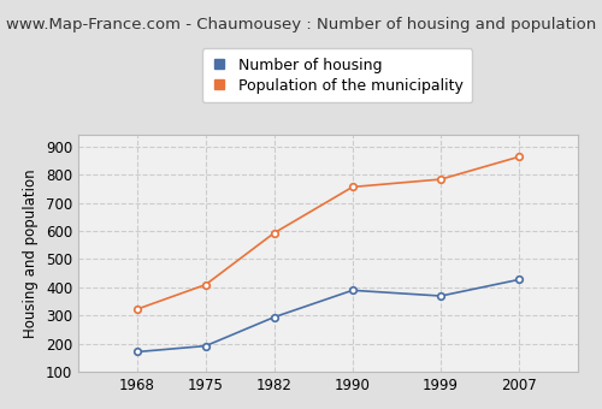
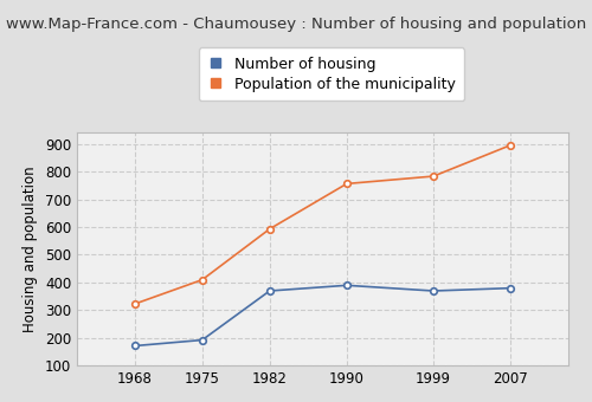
Number of housing/1982: 295 -> 370
Number of housing/2007: 428 -> 380
Population of the municipality/2007: 863 -> 895
